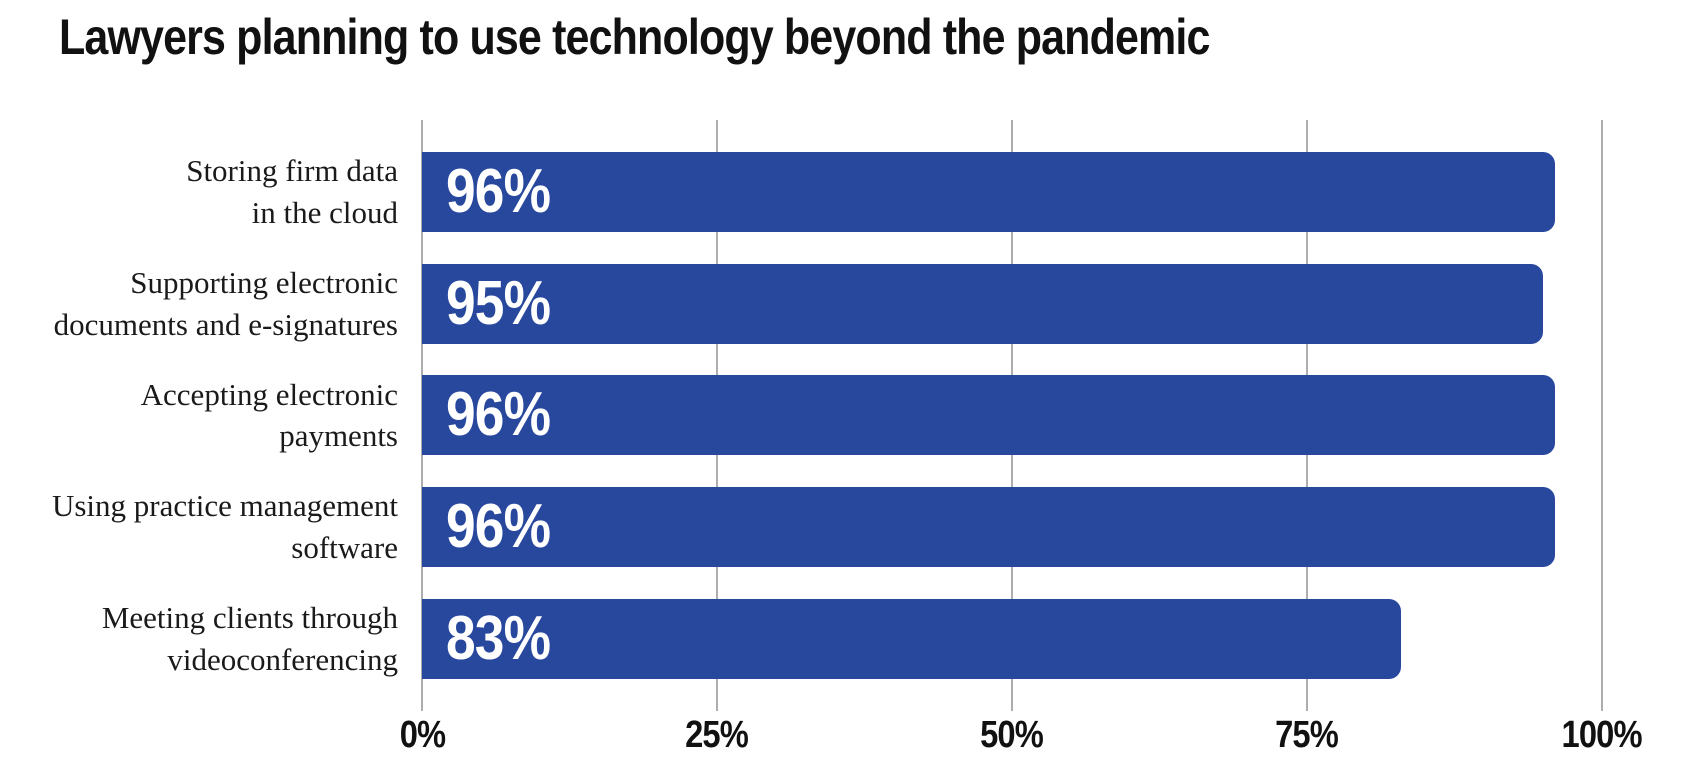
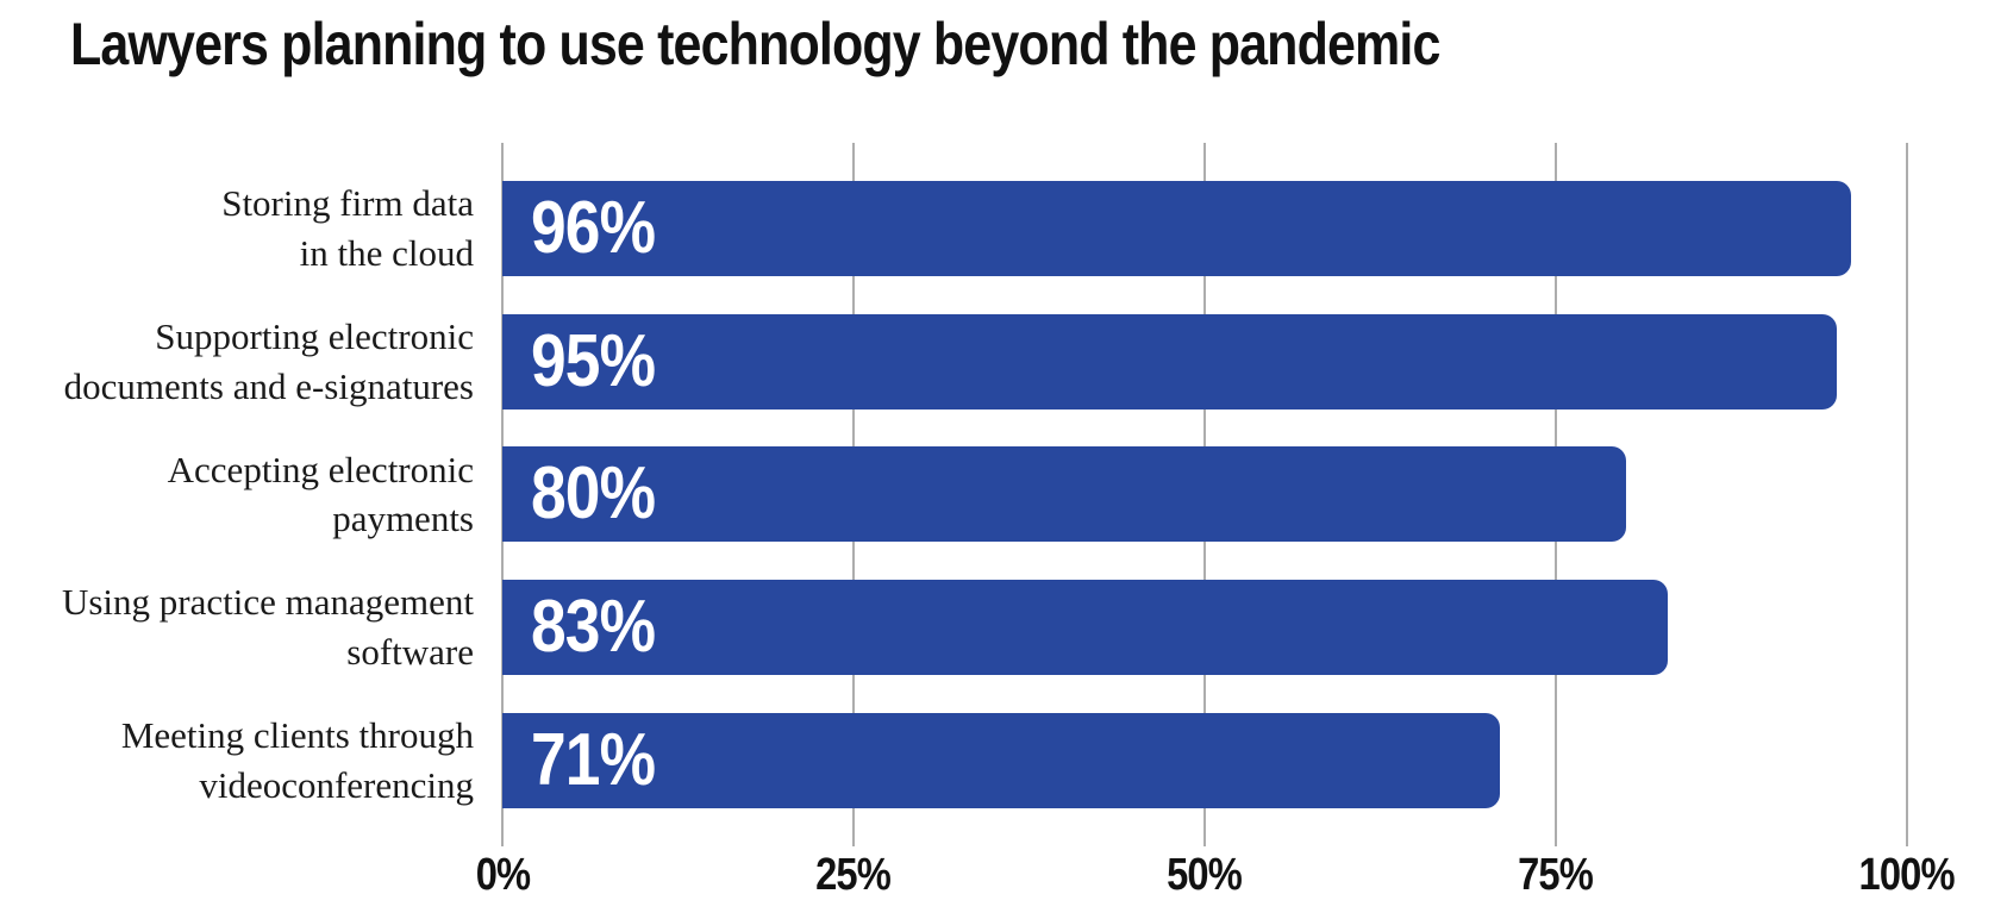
Accepting electronic payments: 96% -> 80%
Using practice management software: 96% -> 83%
Meeting clients through videoconferencing: 83% -> 71%
